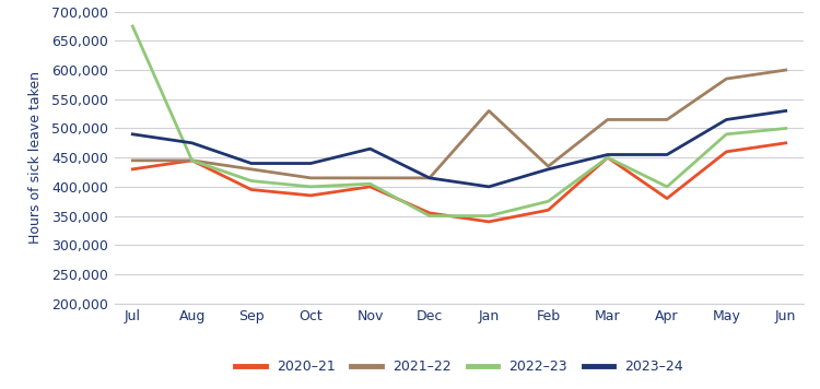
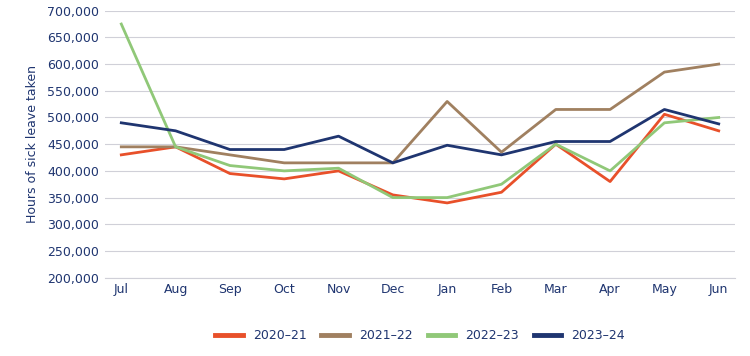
2023–24/Jan: 400,000 -> 448,000
2020–21/May: 460,000 -> 506,000
2023–24/Jun: 530,000 -> 488,000
